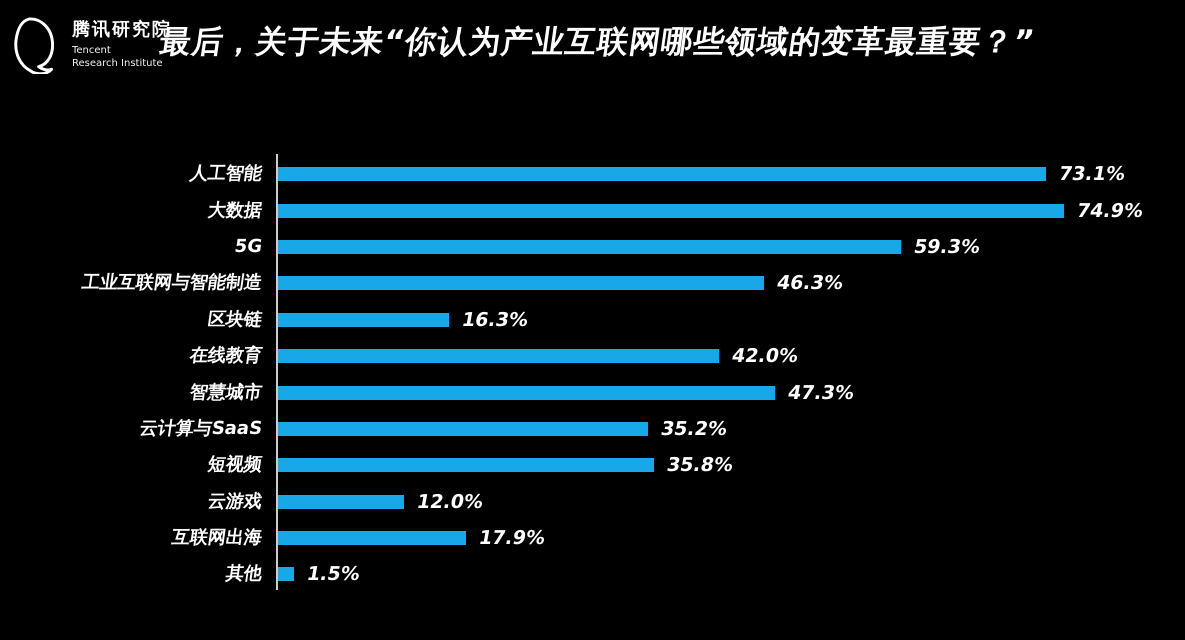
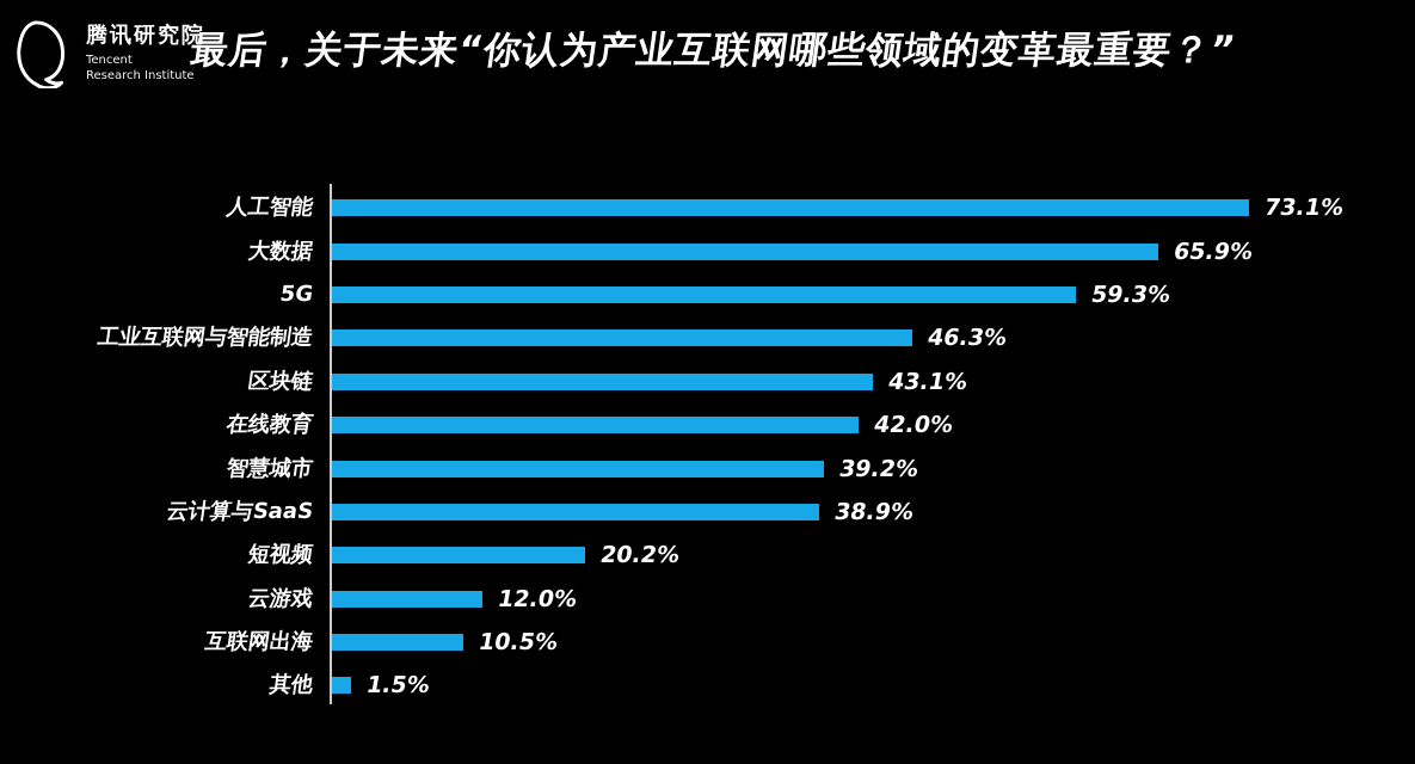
大数据: 74.9% -> 65.9%
区块链: 16.3% -> 43.1%
智慧城市: 47.3% -> 39.2%
云计算与SaaS: 35.2% -> 38.9%
短视频: 35.8% -> 20.2%
互联网出海: 17.9% -> 10.5%
